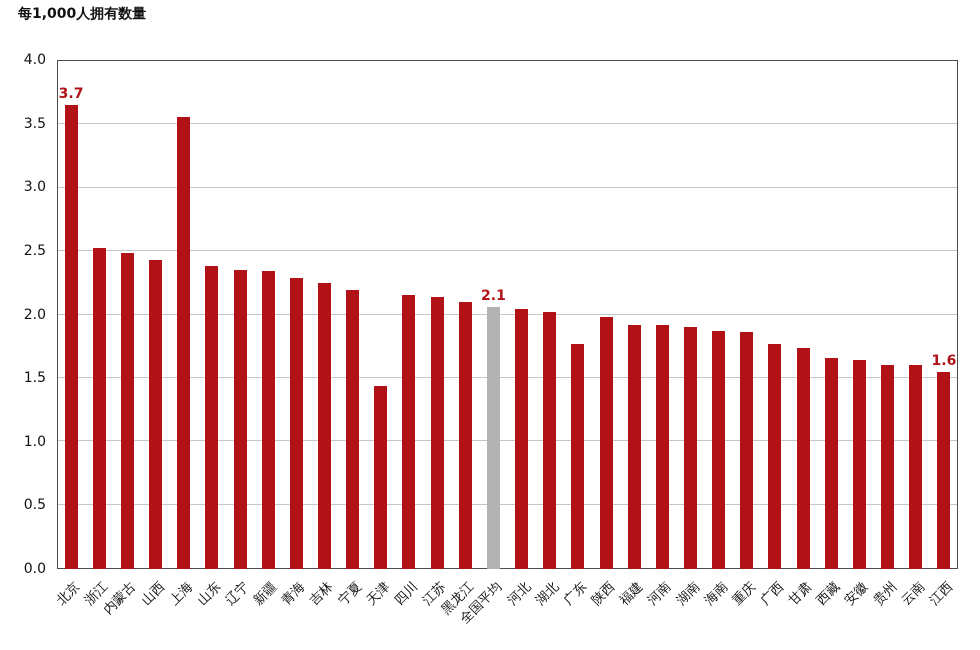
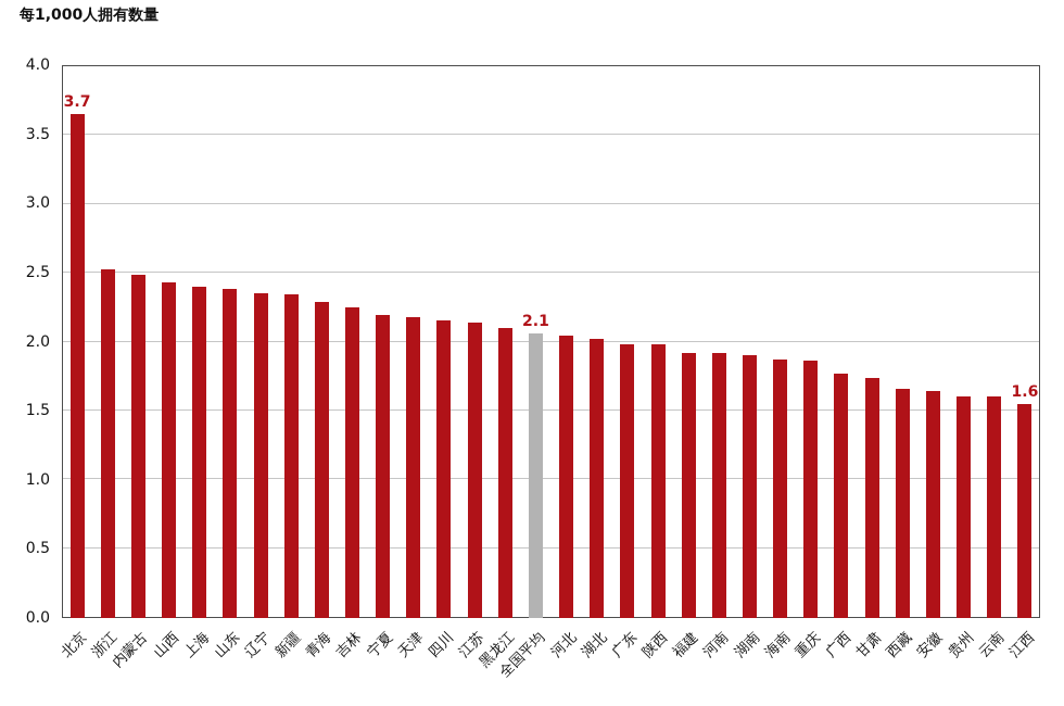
上海: 3.55 -> 2.40
天津: 1.44 -> 2.18
广东: 1.77 -> 1.98
